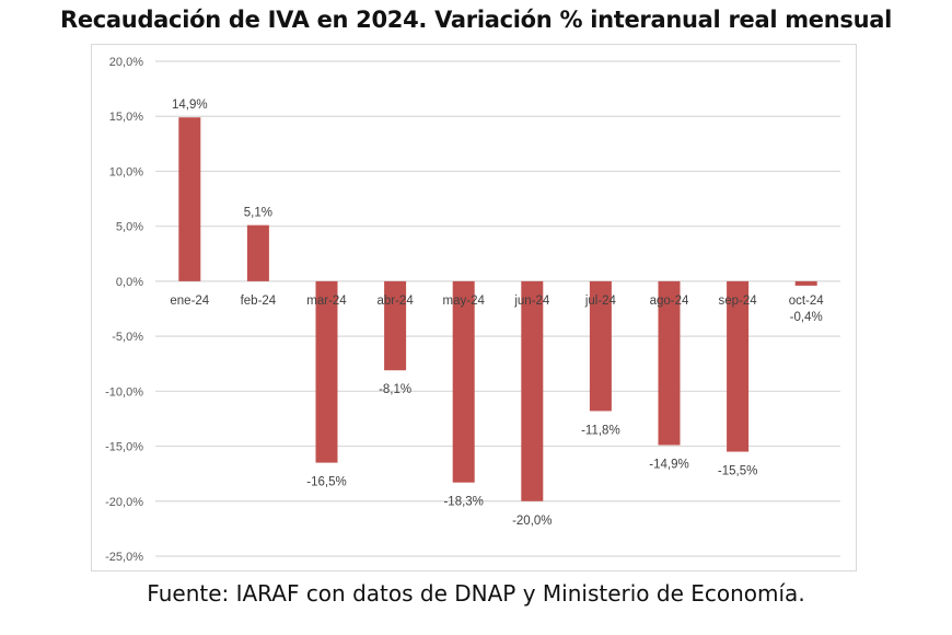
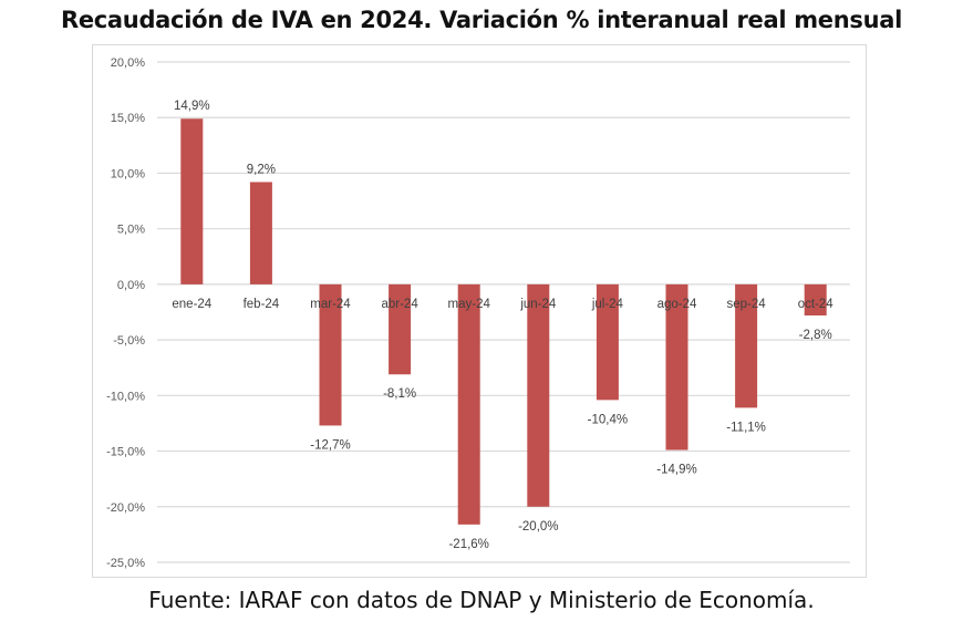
feb-24: 5,1% -> 9,2%
mar-24: -16,5% -> -12,7%
may-24: -18,3% -> -21,6%
jul-24: -11,8% -> -10,4%
sep-24: -15,5% -> -11,1%
oct-24: -0,4% -> -2,8%
